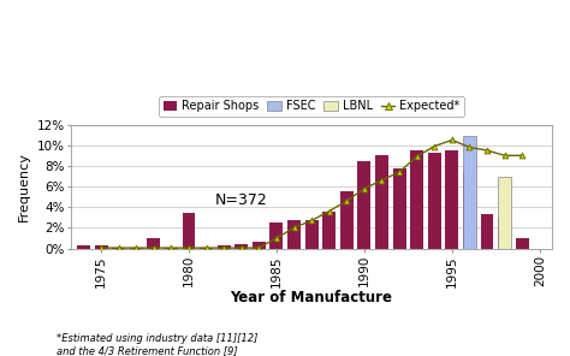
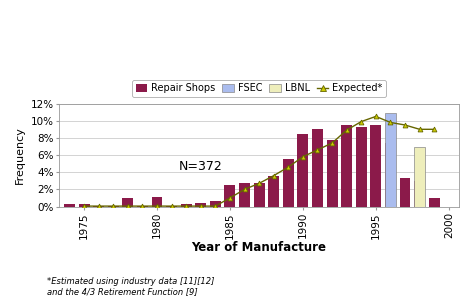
Repair Shops/1980: 3.4% -> 1.1%
